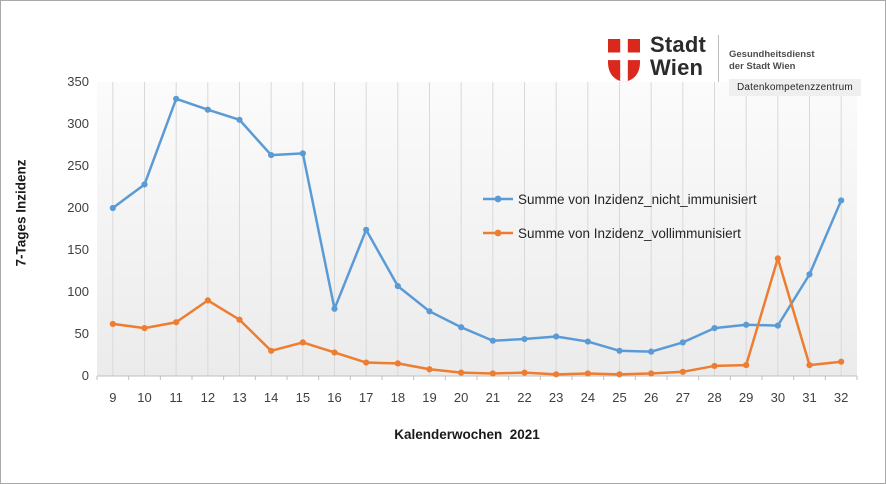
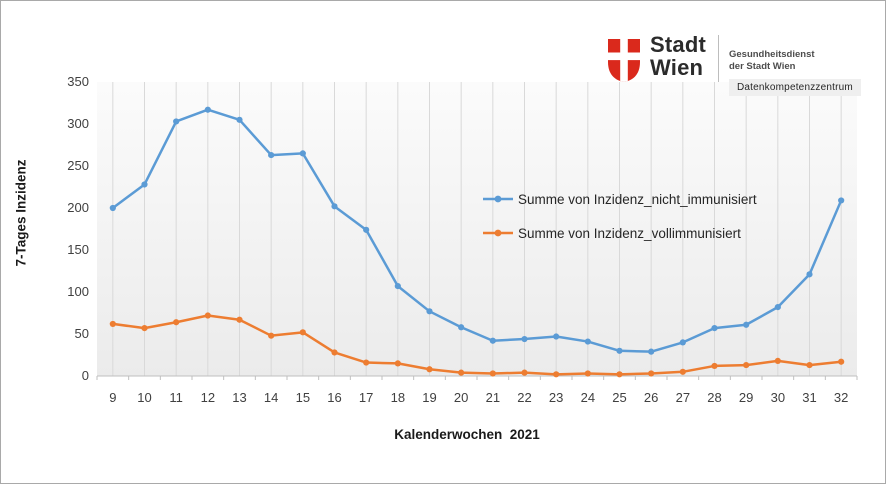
Summe von Inzidenz_nicht_immunisiert/11: 330 -> 300
Summe von Inzidenz_vollimmunisiert/12: 90 -> 70
Summe von Inzidenz_vollimmunisiert/14: 30 -> 50
Summe von Inzidenz_vollimmunisiert/15: 40 -> 50
Summe von Inzidenz_nicht_immunisiert/16: 80 -> 200
Summe von Inzidenz_nicht_immunisiert/30: 60 -> 80
Summe von Inzidenz_vollimmunisiert/30: 140 -> 20
